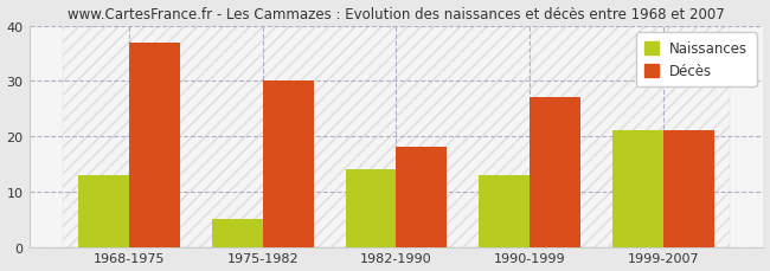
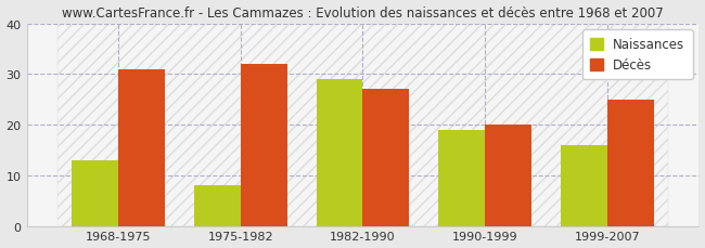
Décès/1968-1975: 37 -> 31
Naissances/1975-1982: 5 -> 8
Décès/1975-1982: 30 -> 32
Naissances/1982-1990: 14 -> 29
Décès/1982-1990: 18 -> 27
Naissances/1990-1999: 13 -> 19
Décès/1990-1999: 27 -> 20
Naissances/1999-2007: 21 -> 16
Décès/1999-2007: 21 -> 25
